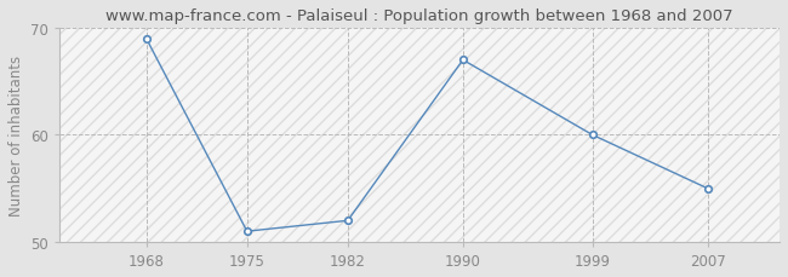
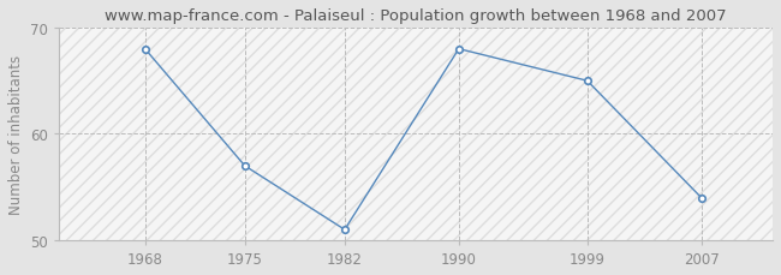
1968: 69 -> 68
1975: 51 -> 57
1982: 52 -> 51
1990: 67 -> 68
1999: 60 -> 65
2007: 55 -> 54
